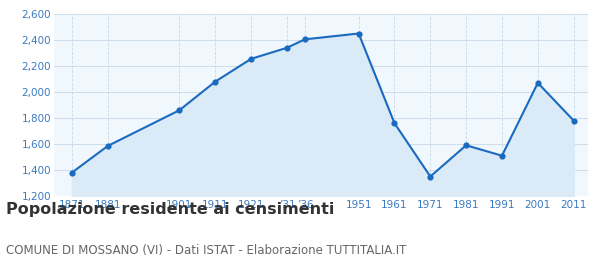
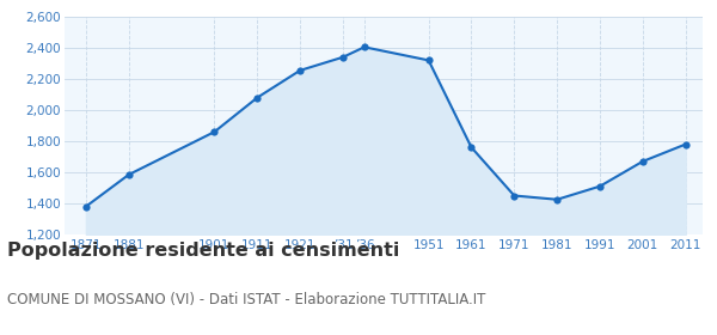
1951: 2,450 -> 2,320
1971: 1,350 -> 1,450
1981: 1,590 -> 1,420
2001: 2,070 -> 1,670
